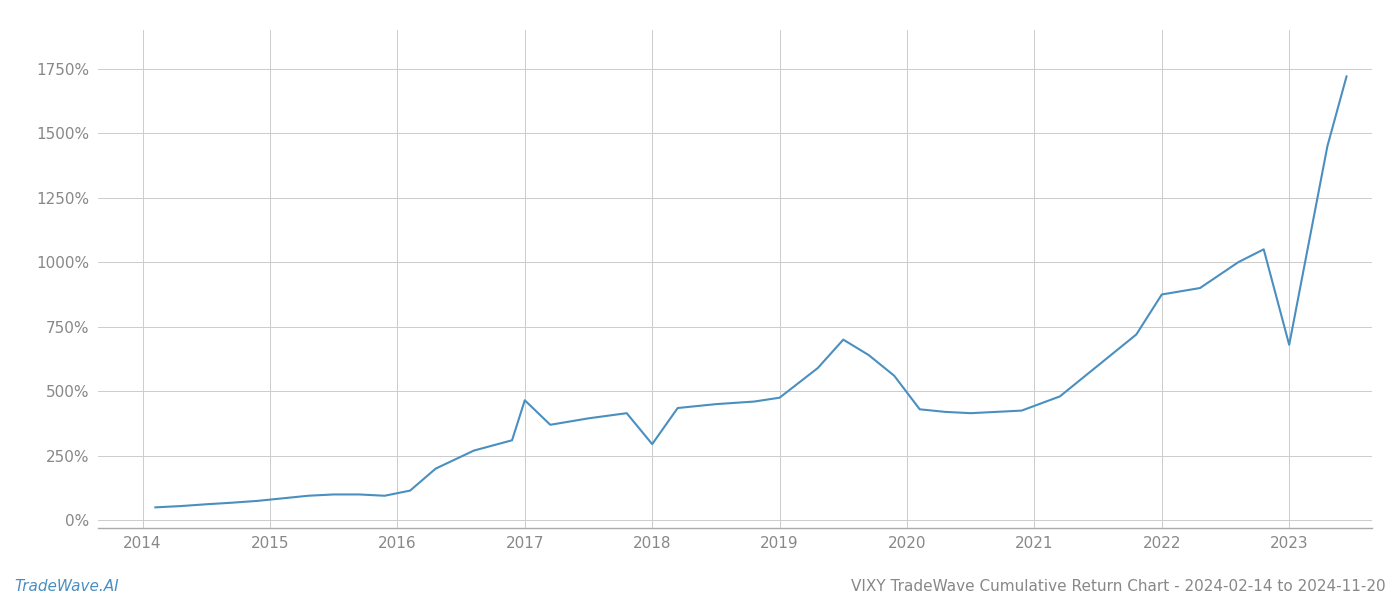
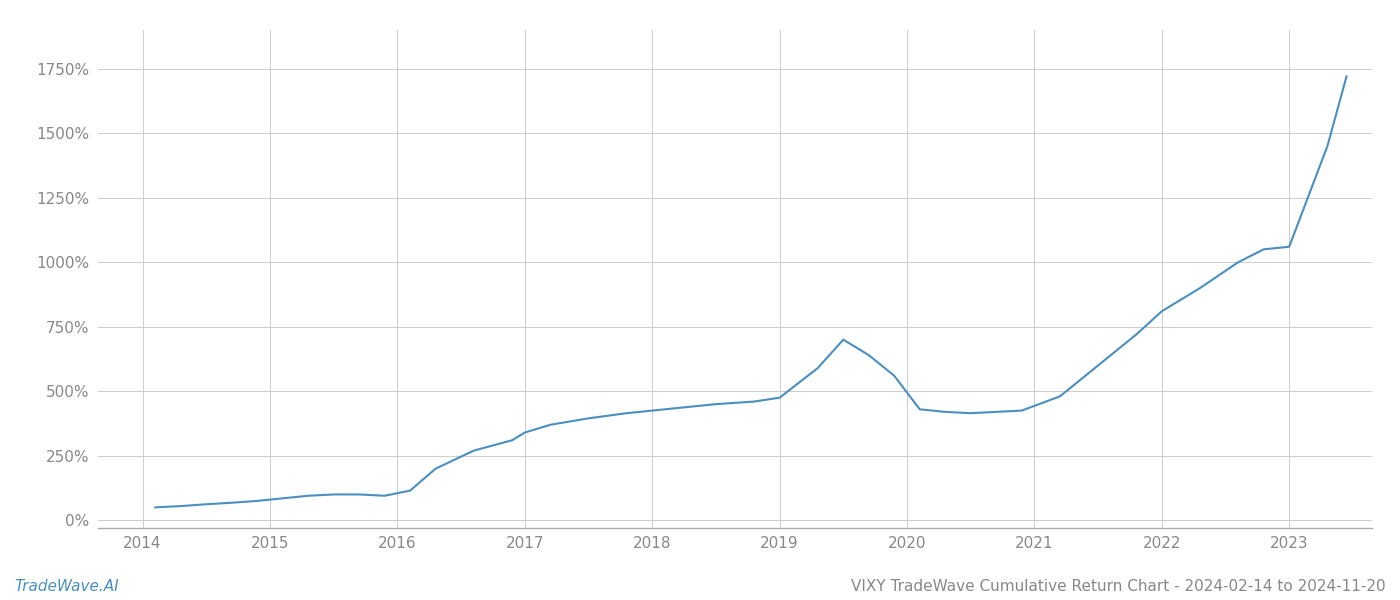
2017: 465% -> 340%
2018: 295% -> 425%
2022: 875% -> 810%
2023: 680% -> 1060%
